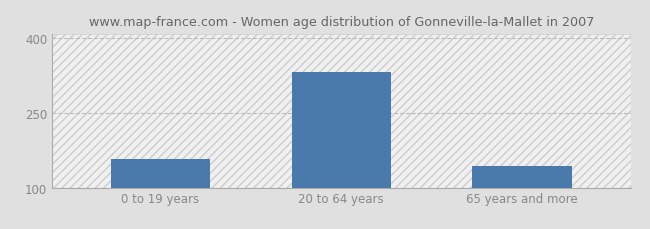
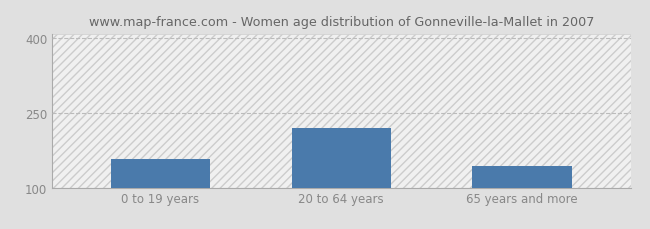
20 to 64 years: 332 -> 220
